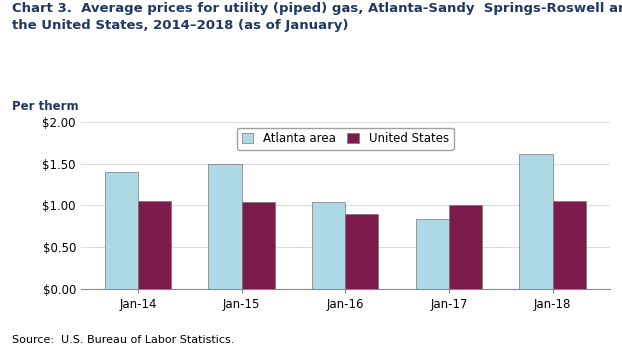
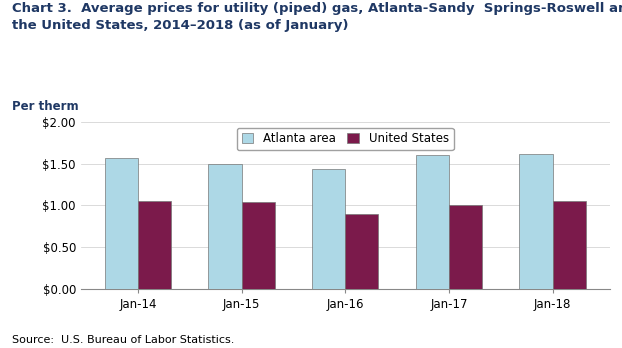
Atlanta area/Jan-14: $1.40 -> $1.57
Atlanta area/Jan-16: $1.04 -> $1.43
Atlanta area/Jan-17: $0.84 -> $1.60
